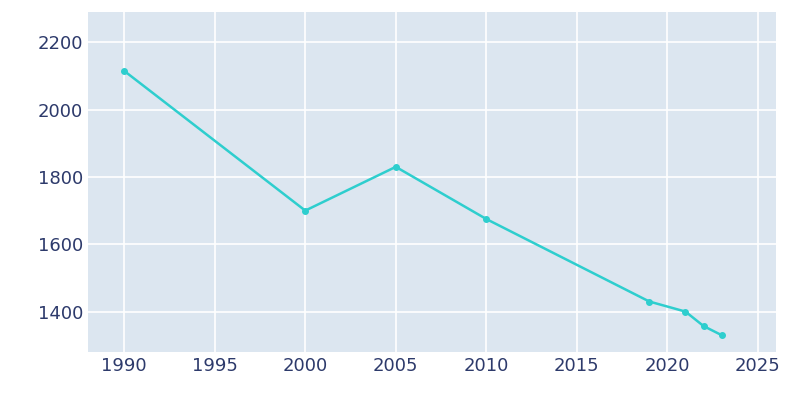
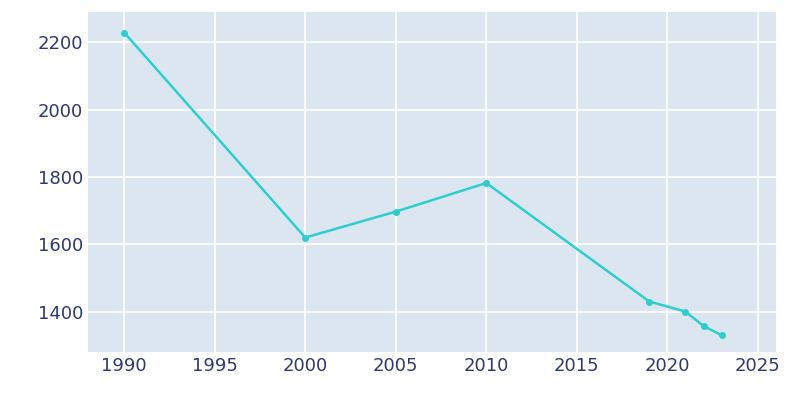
1990: 2115 -> 2229
2000: 1700 -> 1620
2005: 1830 -> 1697
2010: 1675 -> 1782
